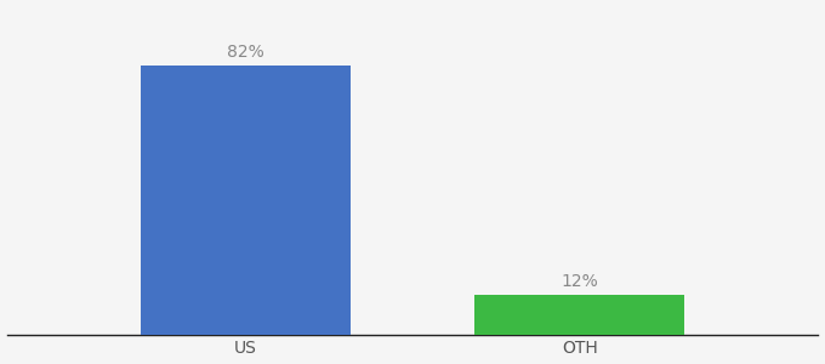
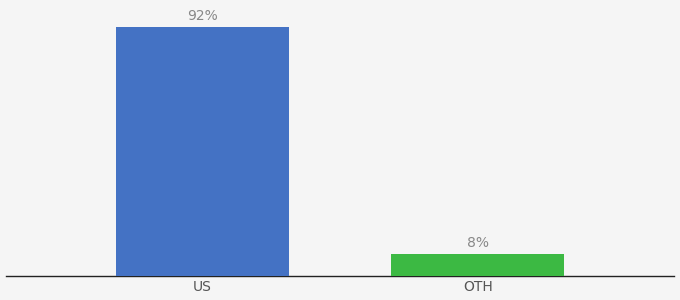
US: 82% -> 92%
OTH: 12% -> 8%
